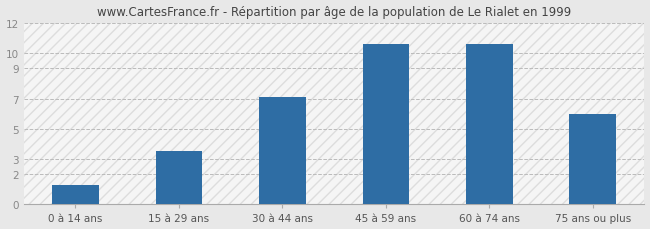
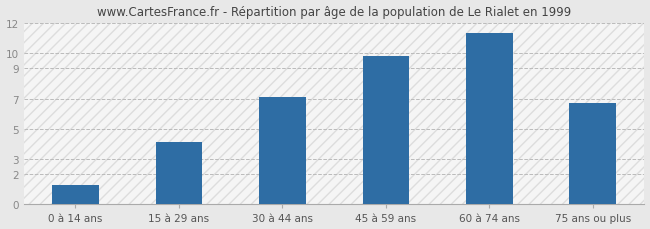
15 à 29 ans: 3.5 -> 4.1
45 à 59 ans: 10.6 -> 9.8
60 à 74 ans: 10.6 -> 11.3
75 ans ou plus: 6.0 -> 6.7
